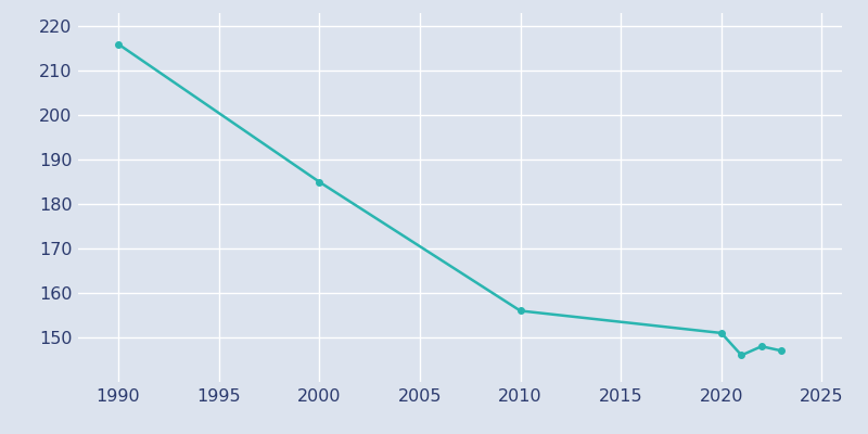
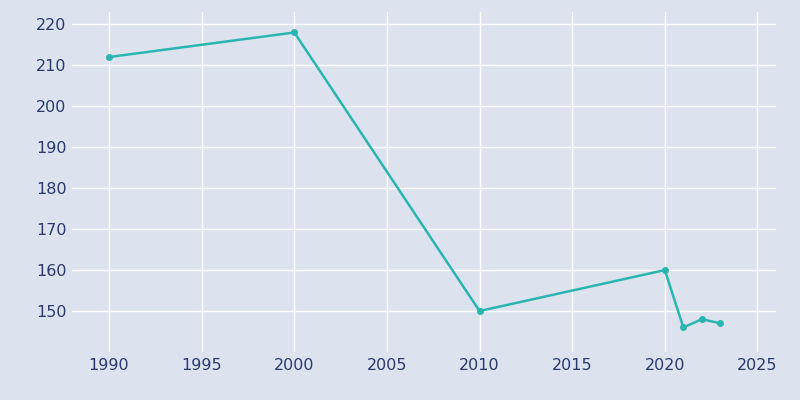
1990: 216 -> 212
2000: 185 -> 218
2010: 156 -> 150
2020: 151 -> 160
